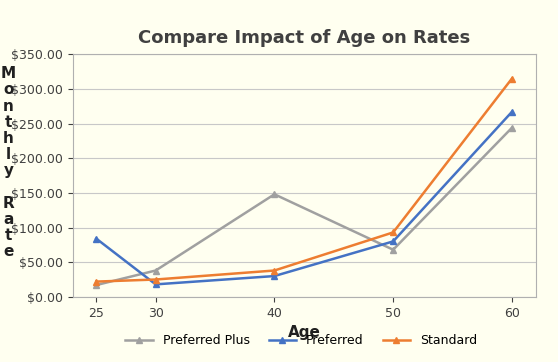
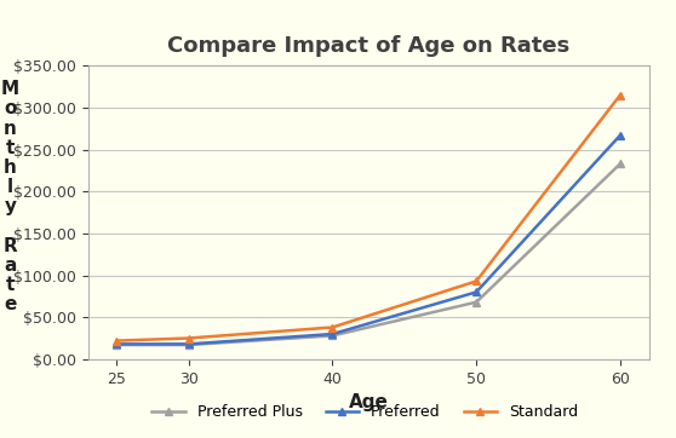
Preferred/25: $84 -> $18
Preferred Plus/30: $38 -> $17
Preferred Plus/40: $148 -> $28
Preferred Plus/60: $244 -> $233
